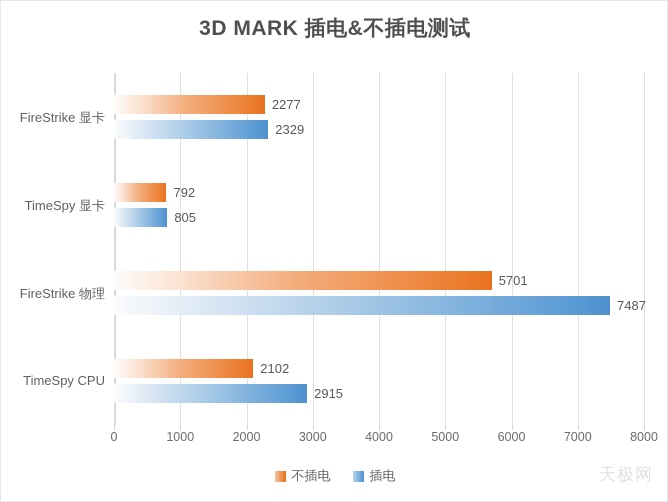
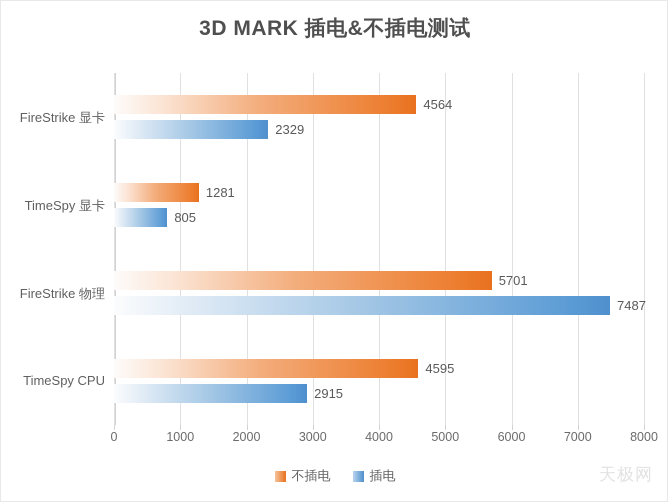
不插电/FireStrike 显卡: 2277 -> 4564
不插电/TimeSpy 显卡: 792 -> 1281
不插电/TimeSpy CPU: 2102 -> 4595
